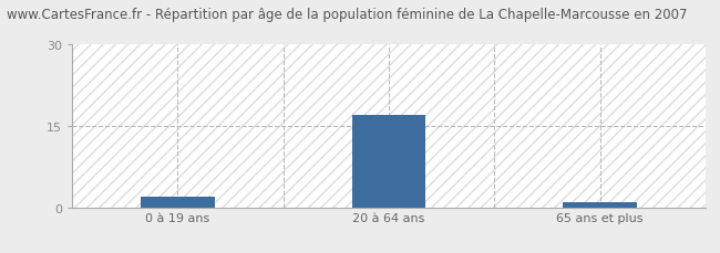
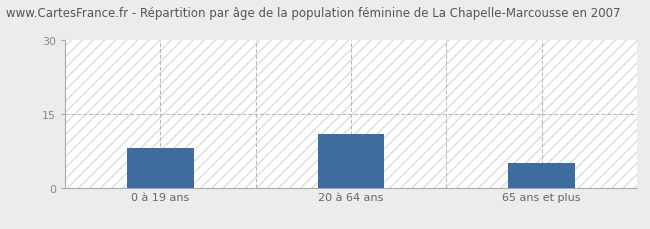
0 à 19 ans: 2 -> 8
20 à 64 ans: 17 -> 11
65 ans et plus: 1 -> 5
